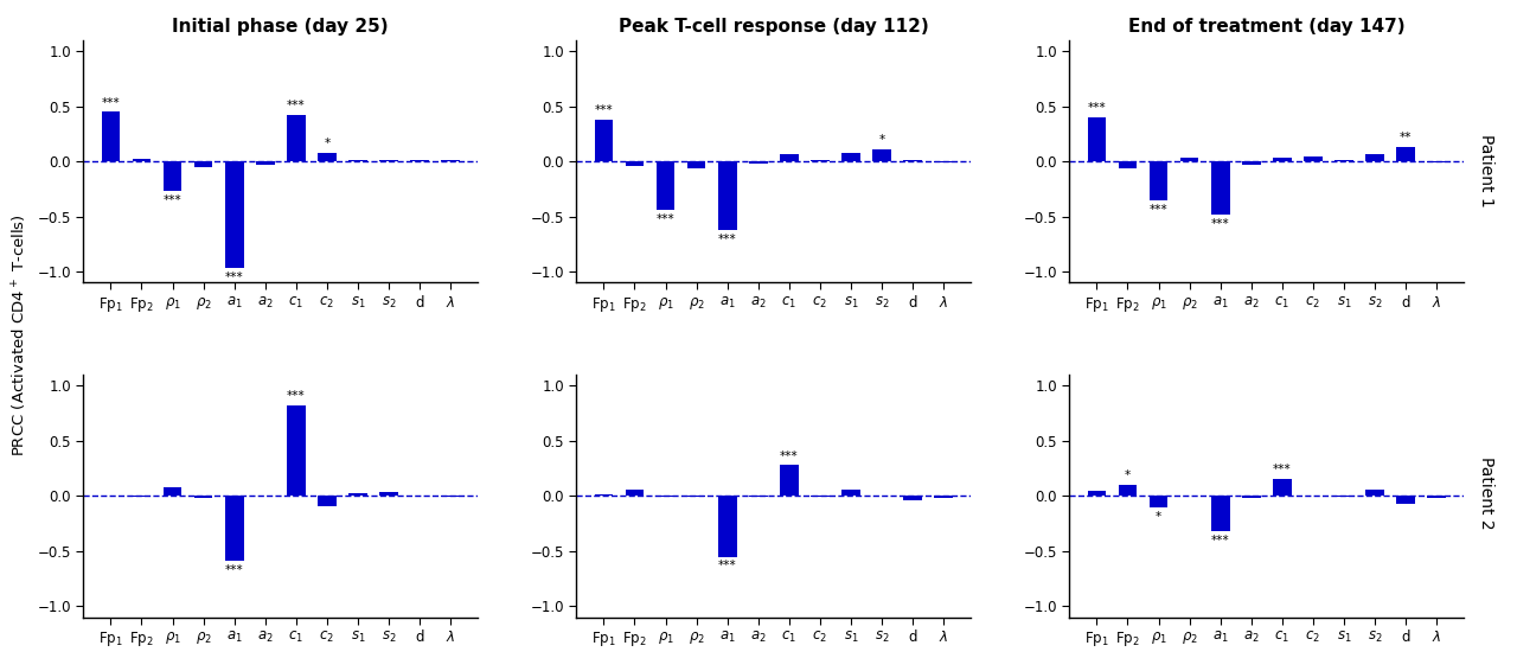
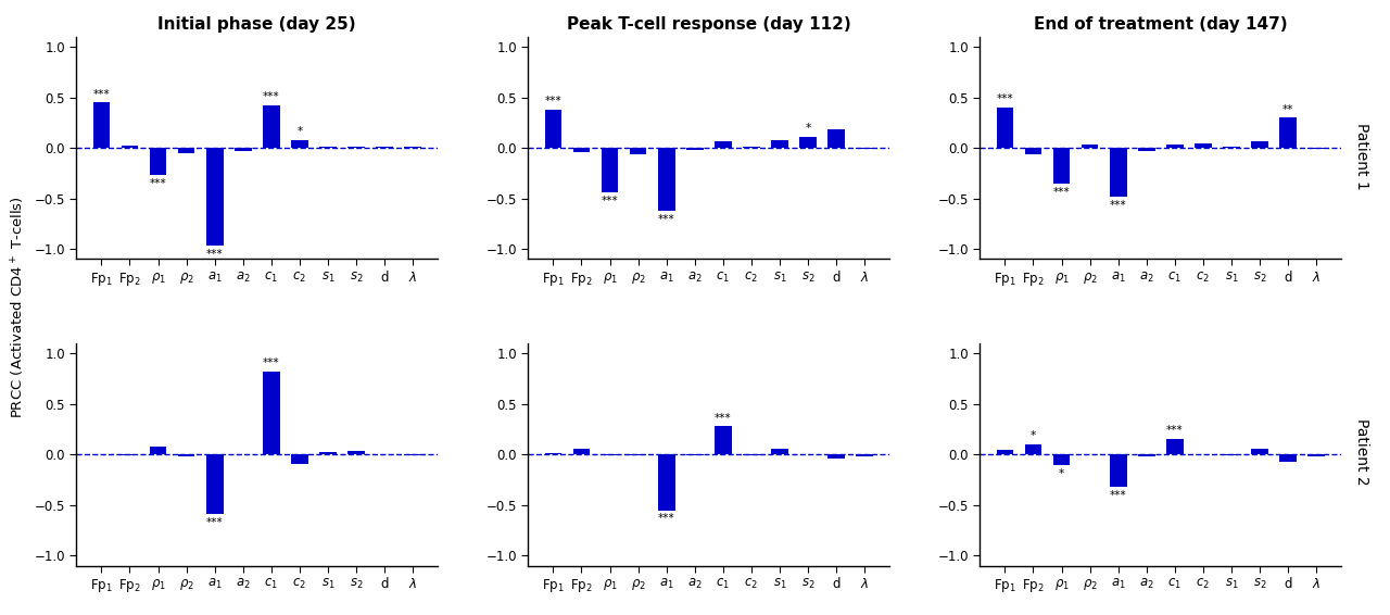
Peak T-cell response (day 112)/d: 0.01 -> 0.18
End of treatment (day 147)/d: 0.13 -> 0.30
